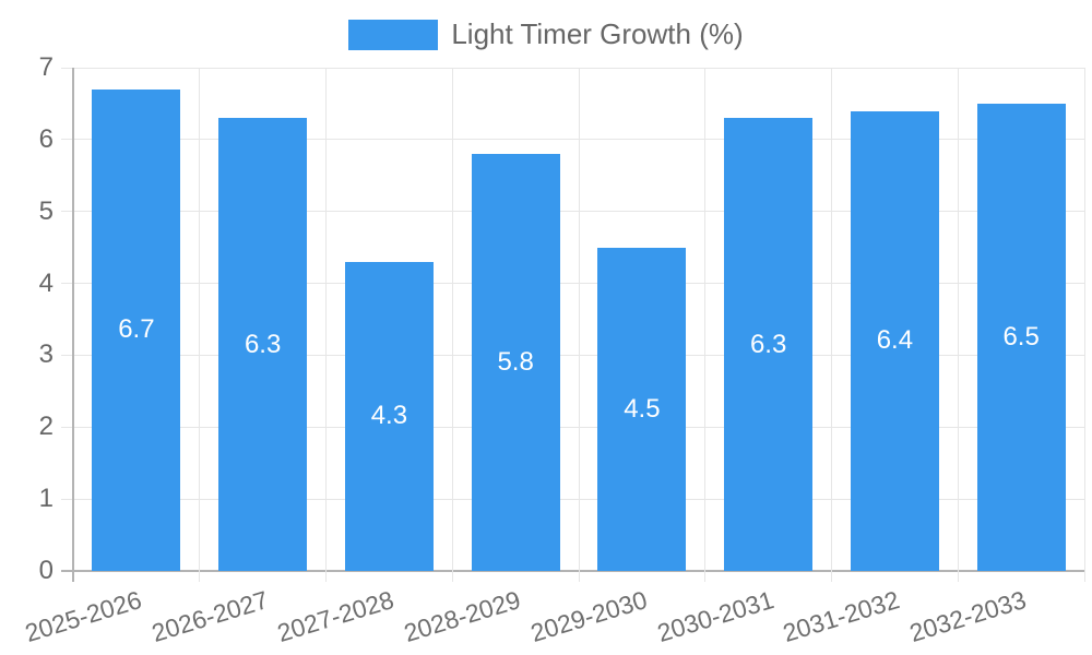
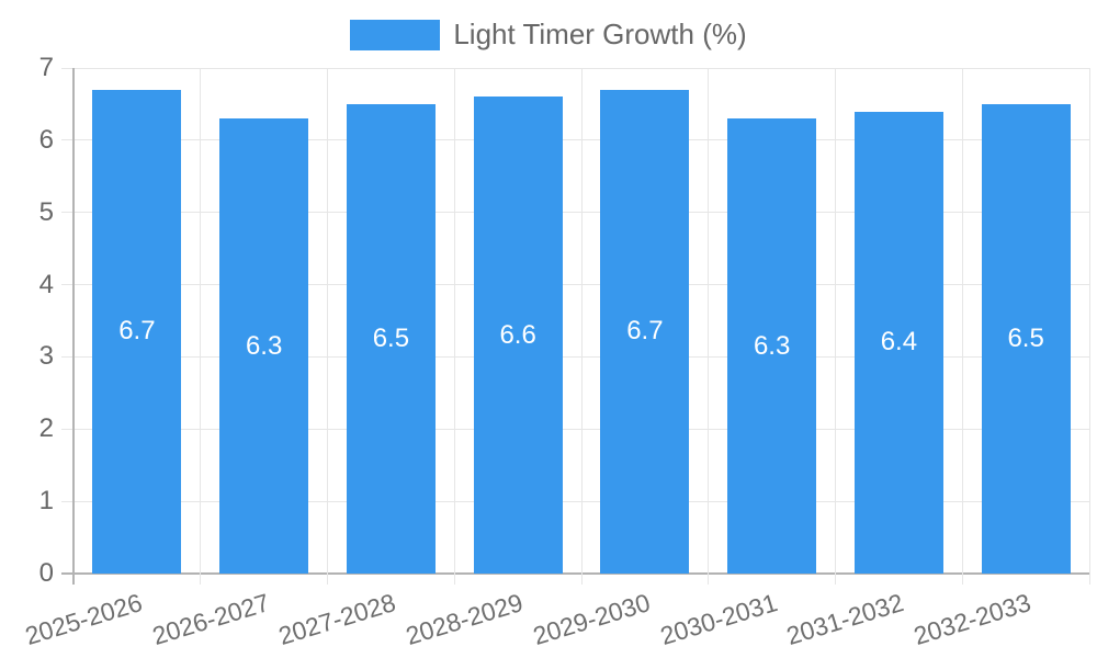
2027-2028: 4.3 -> 6.5
2028-2029: 5.8 -> 6.6
2029-2030: 4.5 -> 6.7
